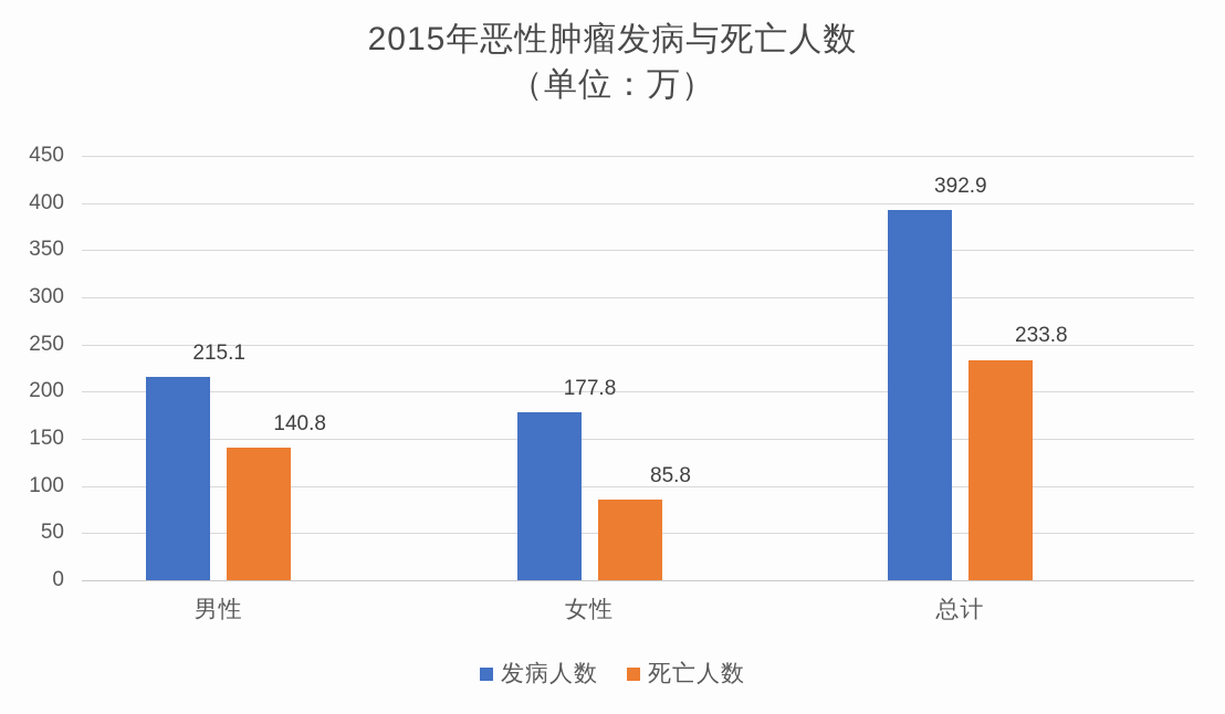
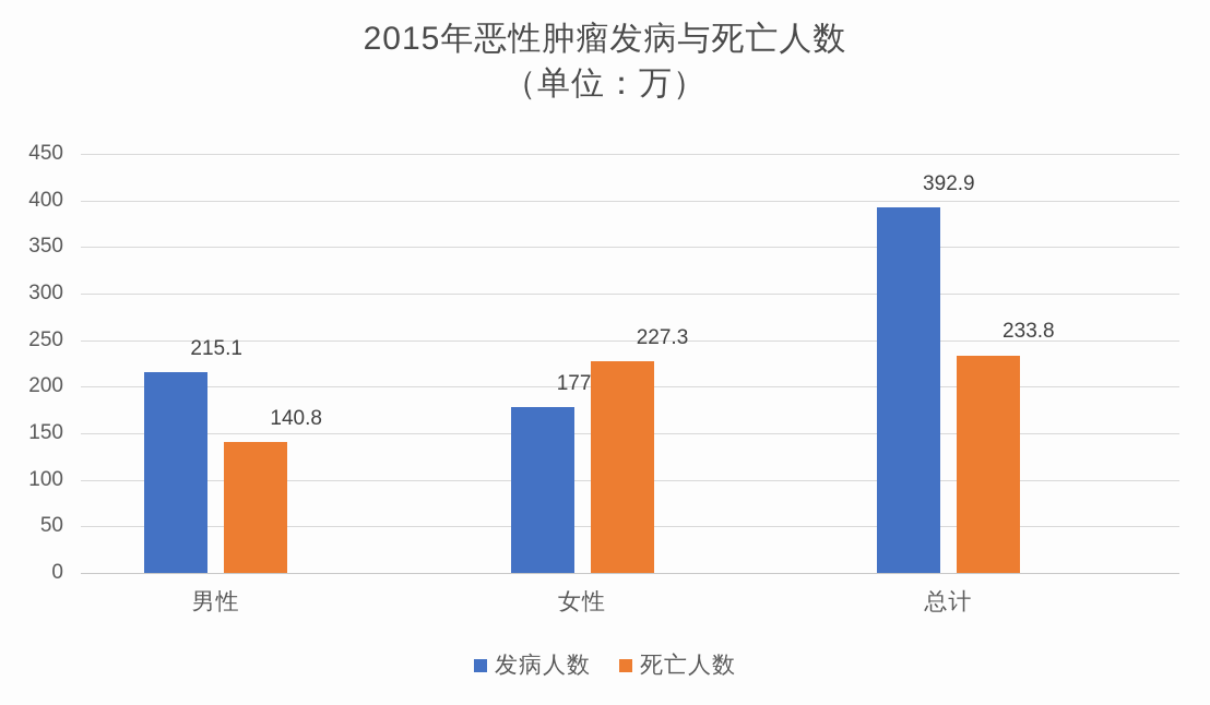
死亡人数/女性: 85.8 -> 227.3
